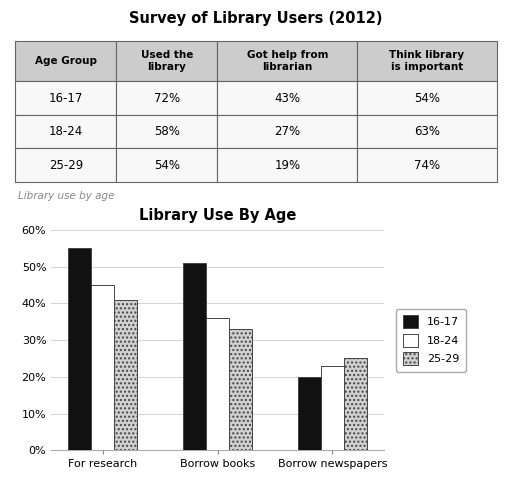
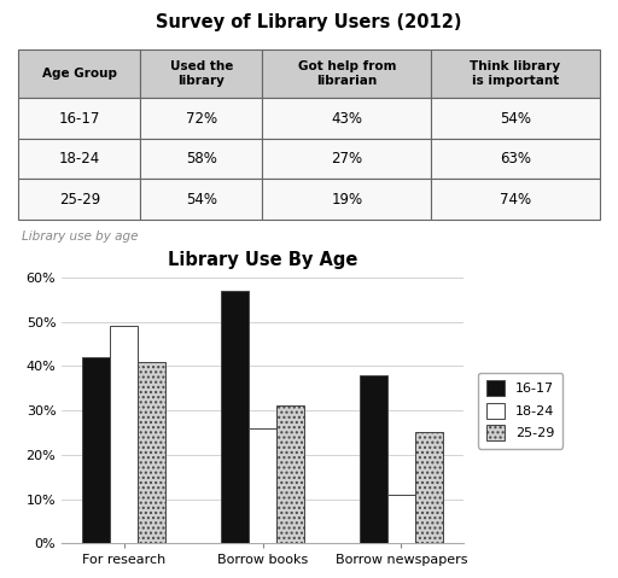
16-17/For research: 55% -> 42%
18-24/For research: 45% -> 49%
16-17/Borrow books: 51% -> 57%
18-24/Borrow books: 36% -> 26%
25-29/Borrow books: 33% -> 31%
16-17/Borrow newspapers: 20% -> 38%
18-24/Borrow newspapers: 23% -> 11%
